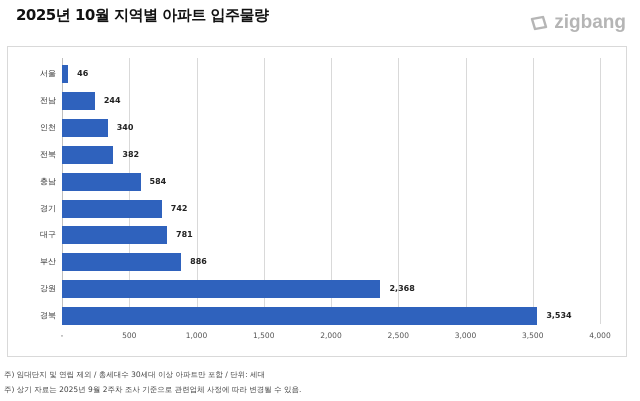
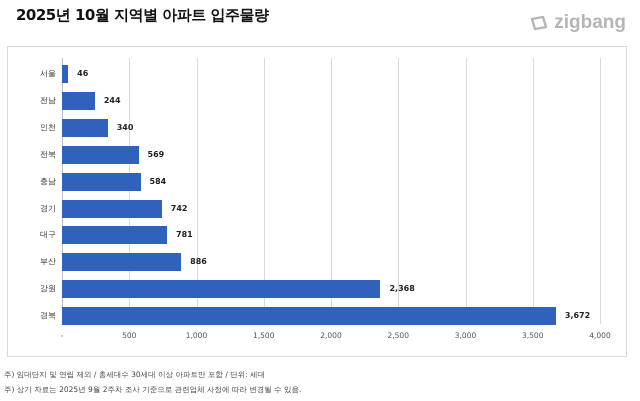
전북: 382 -> 569
경북: 3,534 -> 3,672
